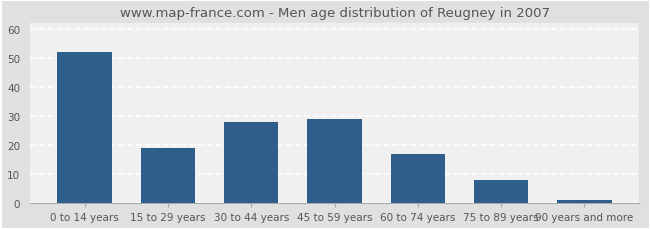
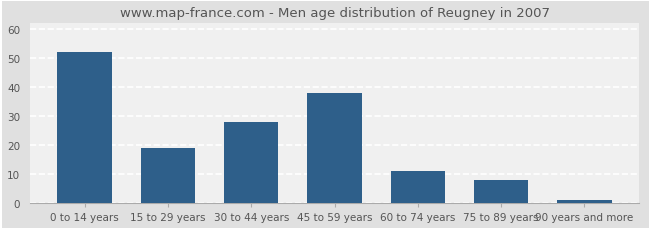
45 to 59 years: 29 -> 38
60 to 74 years: 17 -> 11
